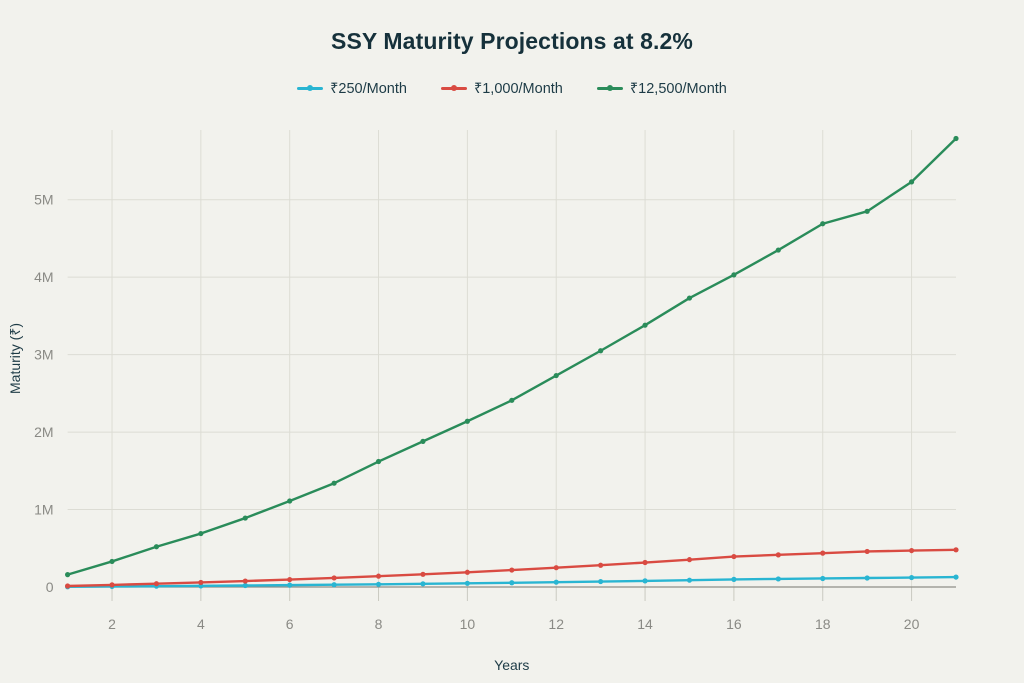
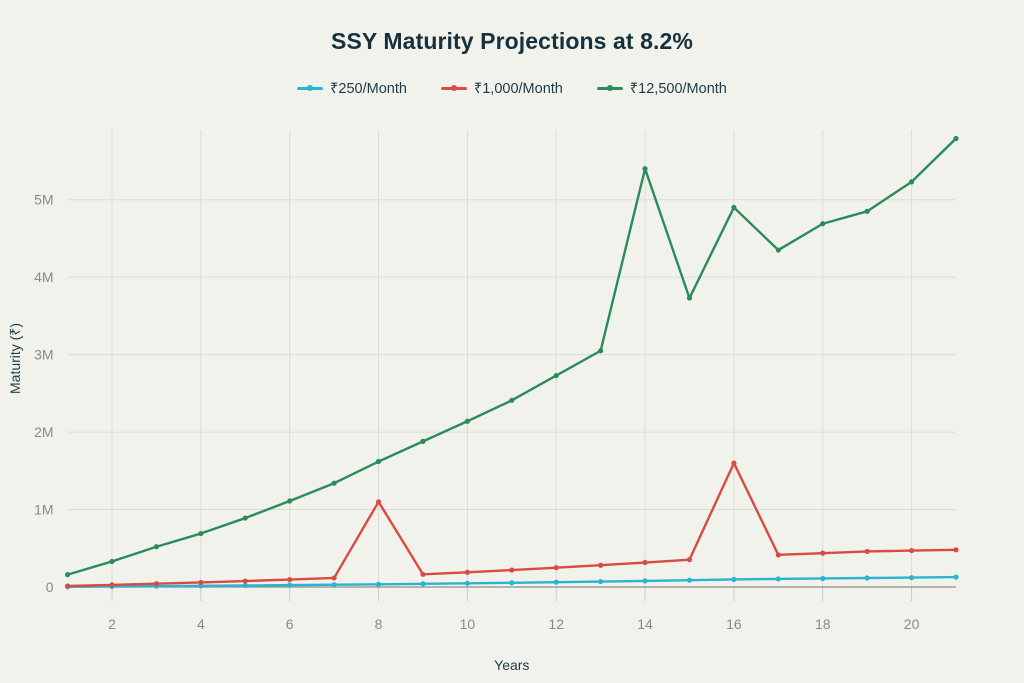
₹1,000/Month/8: 0.1M -> 1.1M
₹12,500/Month/14: 3.4M -> 5.4M
₹1,000/Month/16: 0.4M -> 1.6M
₹12,500/Month/16: 4.0M -> 4.9M
